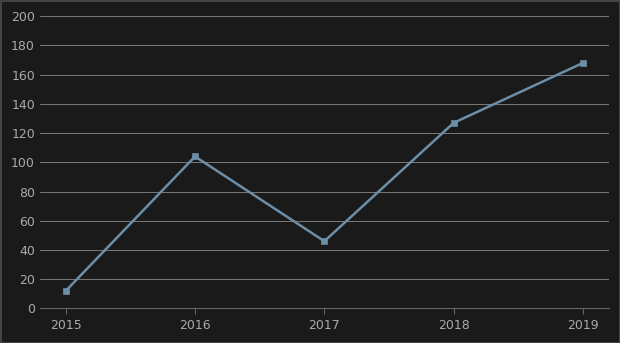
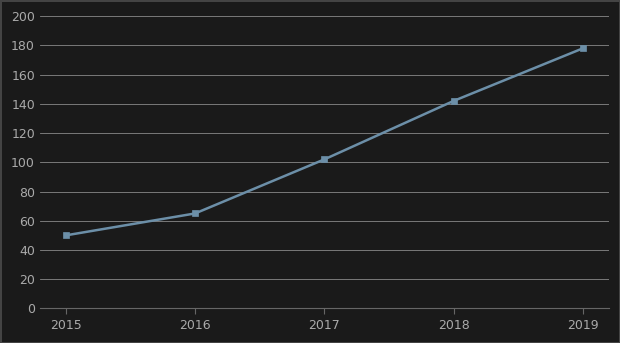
2015: 12 -> 50
2016: 104 -> 65
2017: 46 -> 102
2018: 127 -> 142
2019: 168 -> 178
